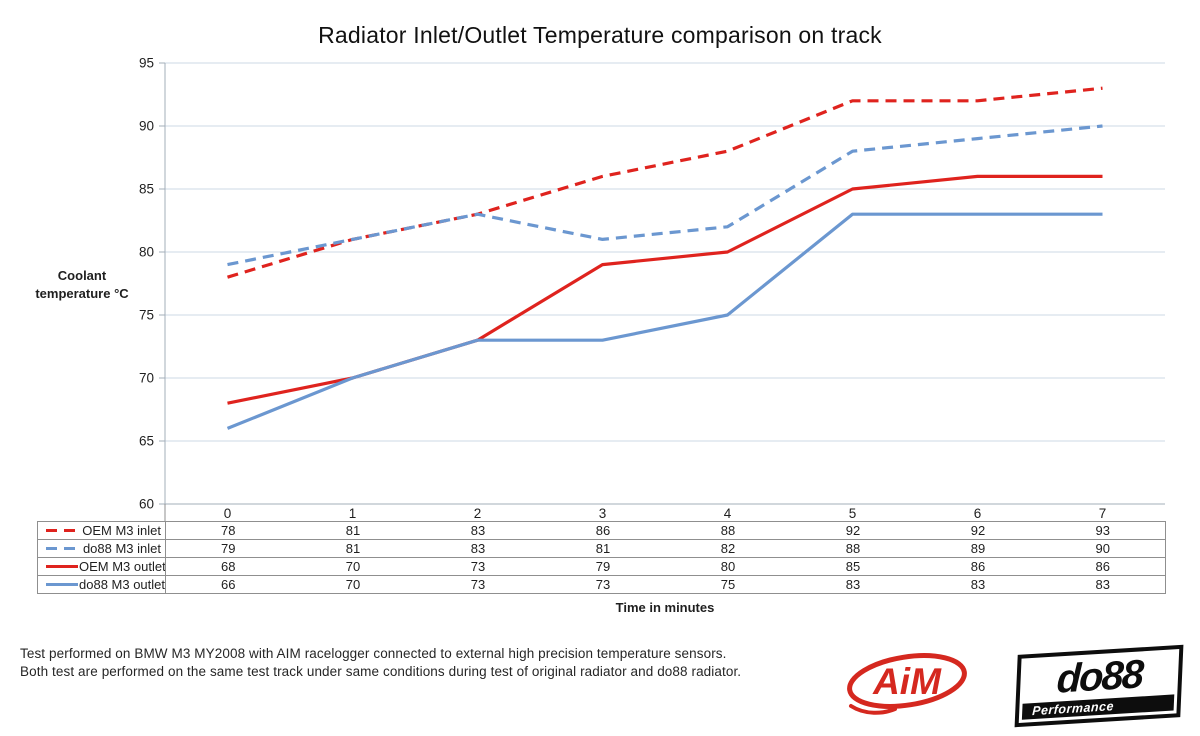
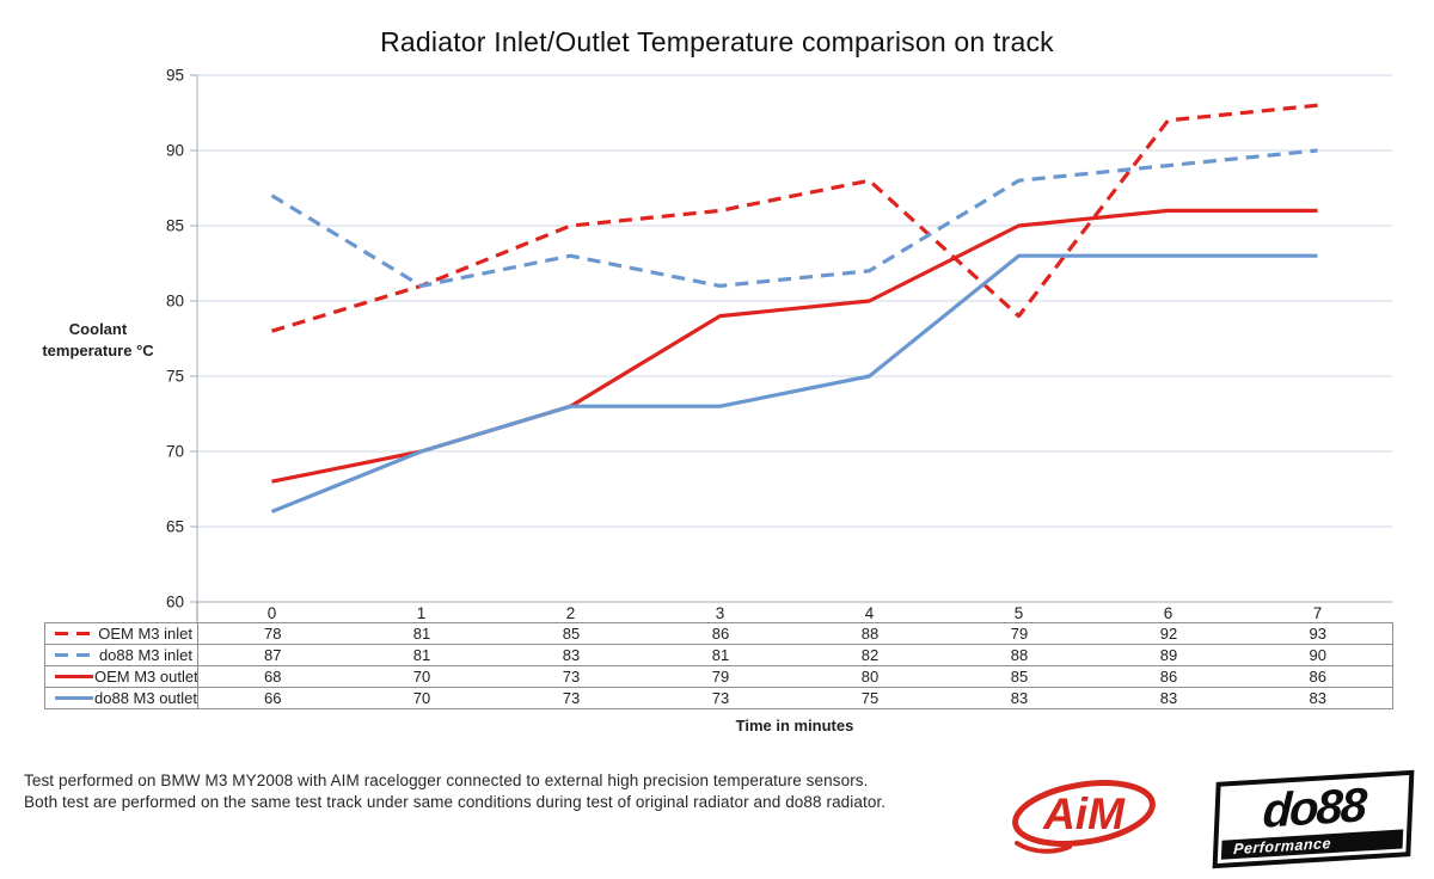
do88 M3 inlet/0: 79 -> 87
OEM M3 inlet/2: 83 -> 85
OEM M3 inlet/5: 92 -> 79
